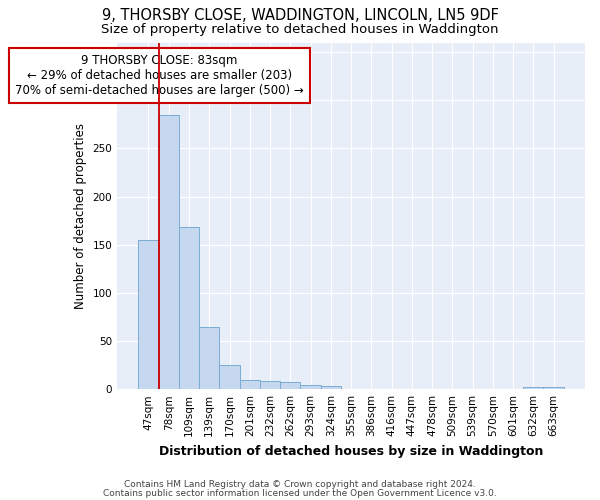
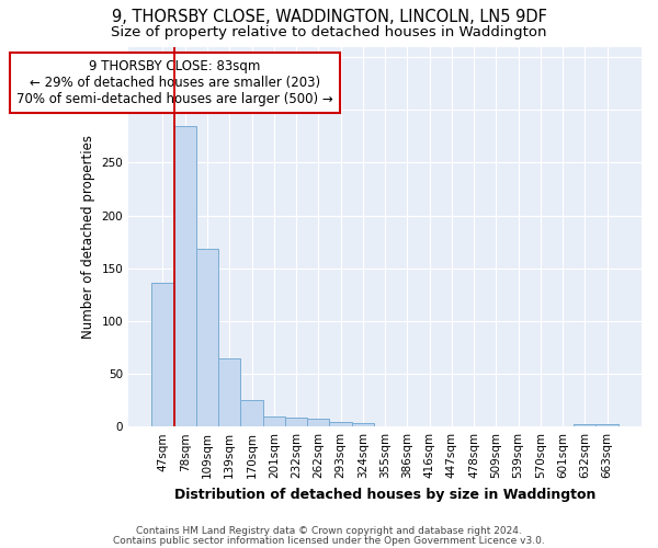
47sqm: 155 -> 136
